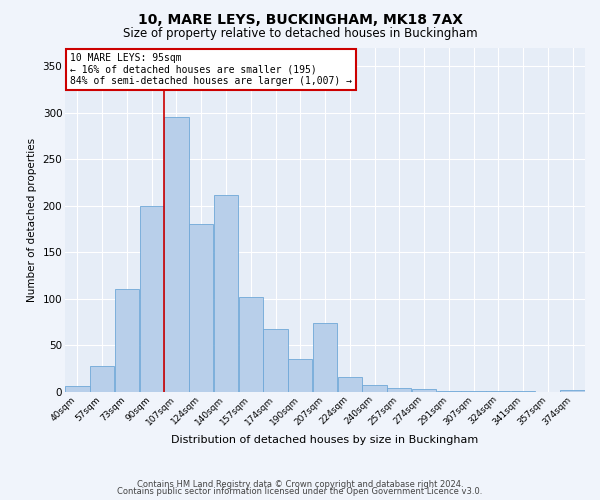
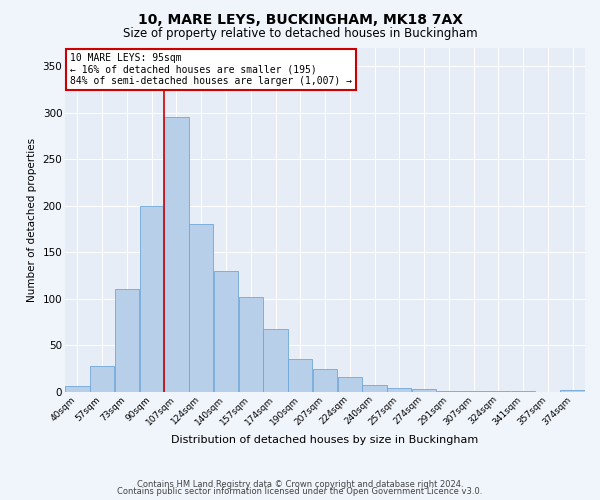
140sqm: 212 -> 130
207sqm: 74 -> 25
